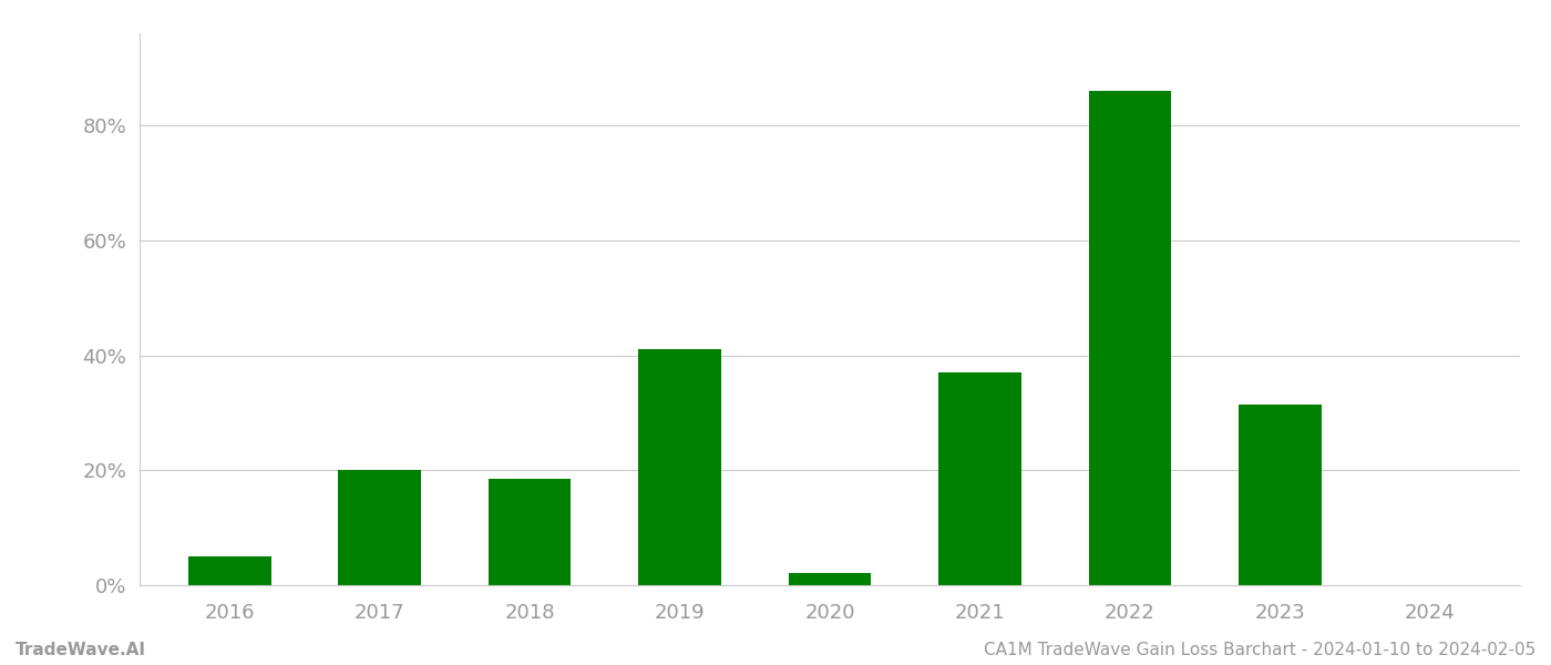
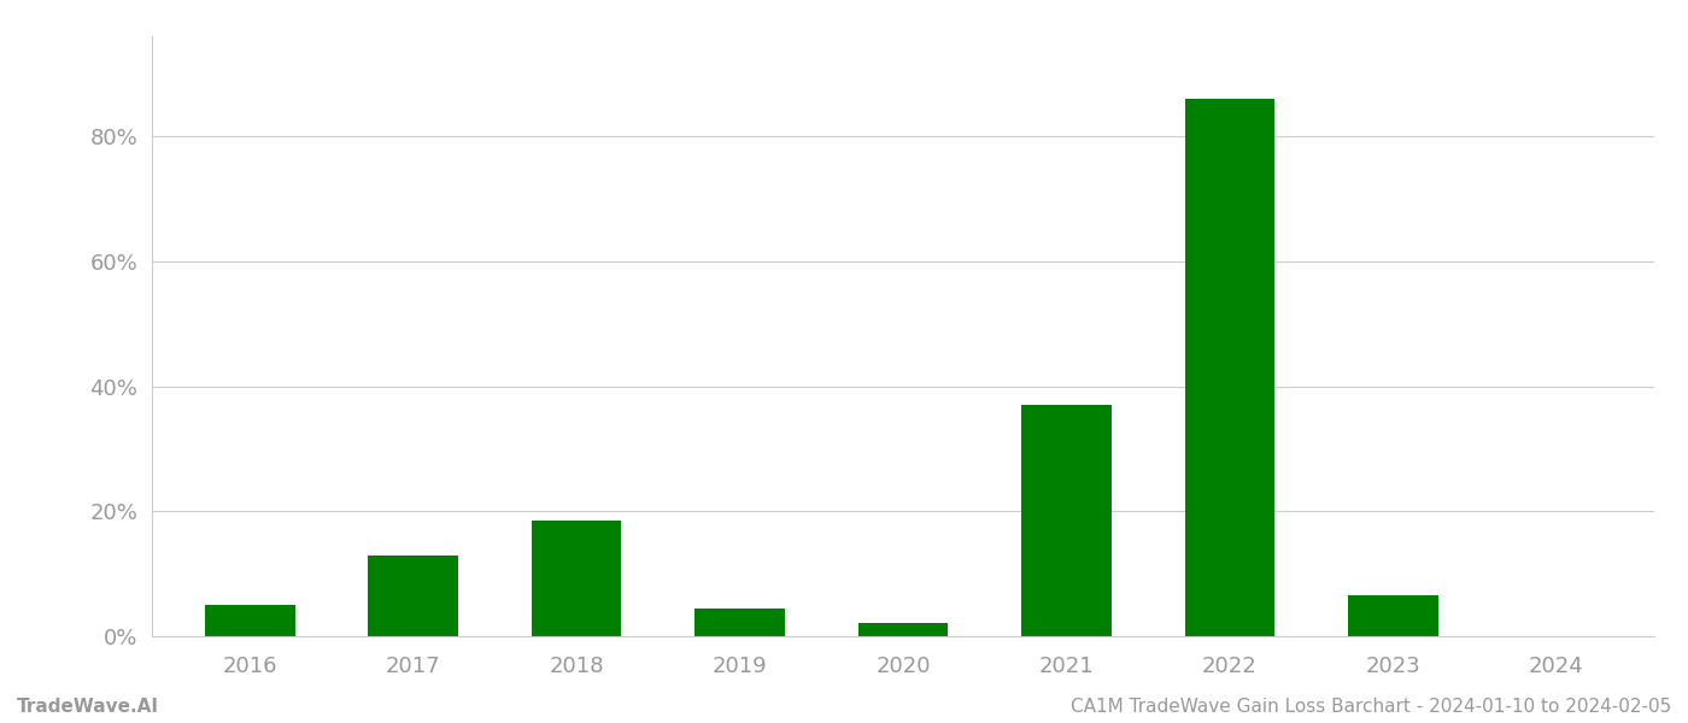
2017: 20.0% -> 13.0%
2019: 41.0% -> 4.5%
2023: 31.4% -> 6.5%
